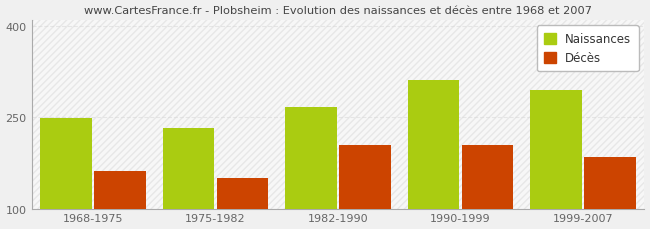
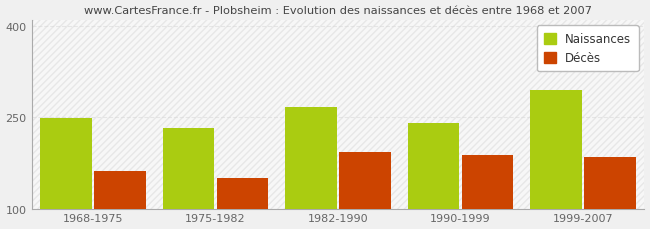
Décès/1982-1990: 205 -> 192
Naissances/1990-1999: 310 -> 240
Décès/1990-1999: 205 -> 188
